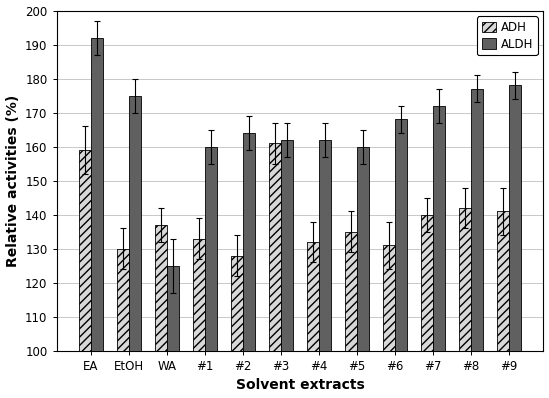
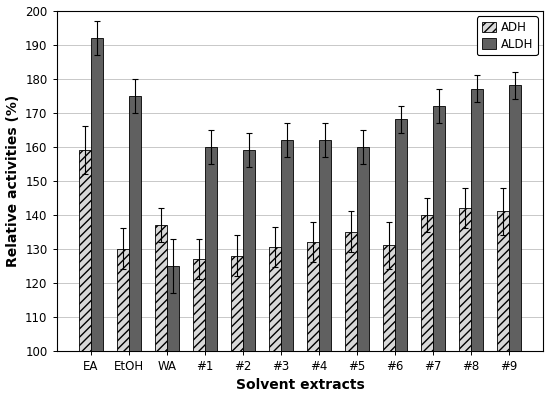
ADH/#1: 133.0 -> 127.0
ALDH/#2: 164 -> 159
ADH/#3: 161.0 -> 130.5
